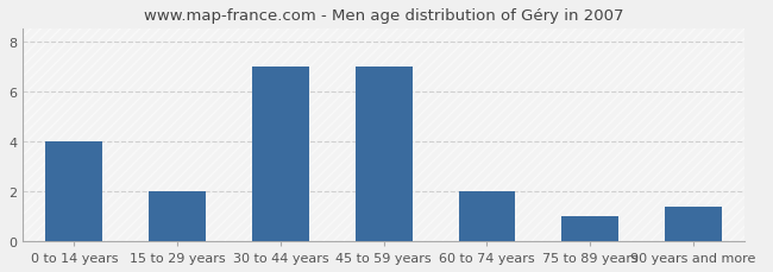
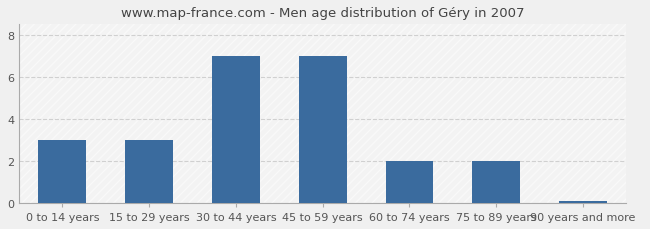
0 to 14 years: 4.0 -> 3.0
15 to 29 years: 2.0 -> 3.0
75 to 89 years: 1.0 -> 2.0
90 years and more: 1.4 -> 0.1
